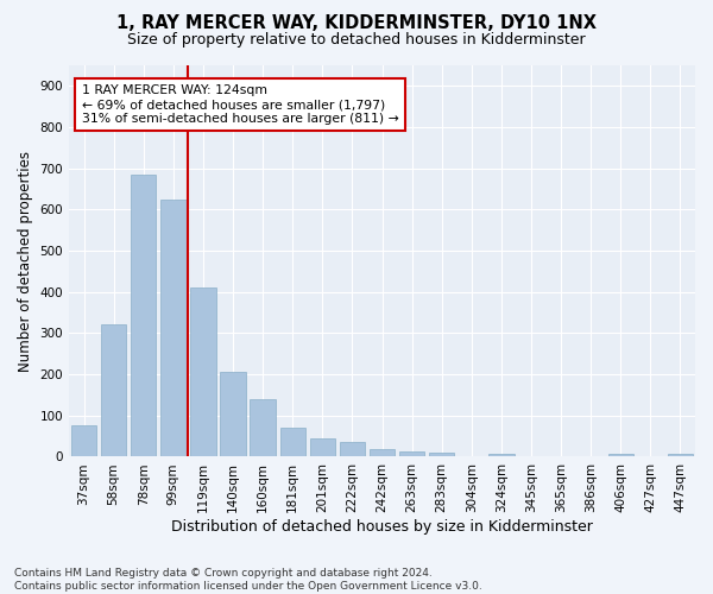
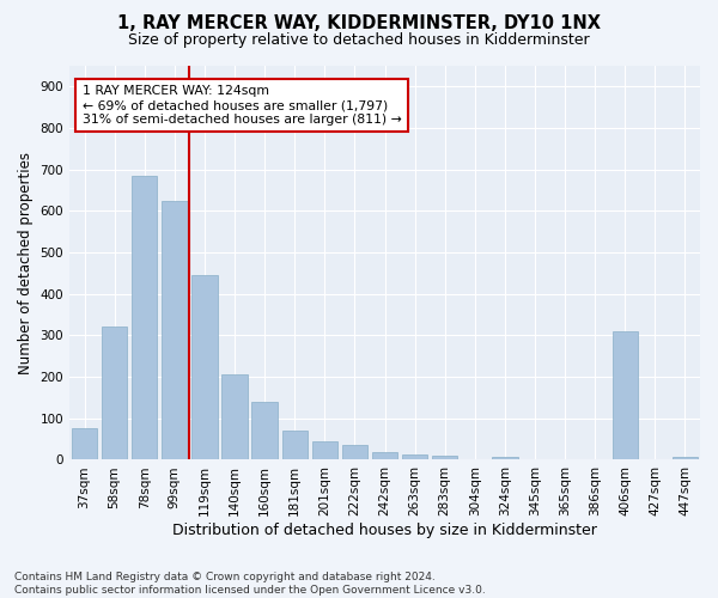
119sqm: 410 -> 445
406sqm: 7 -> 310
